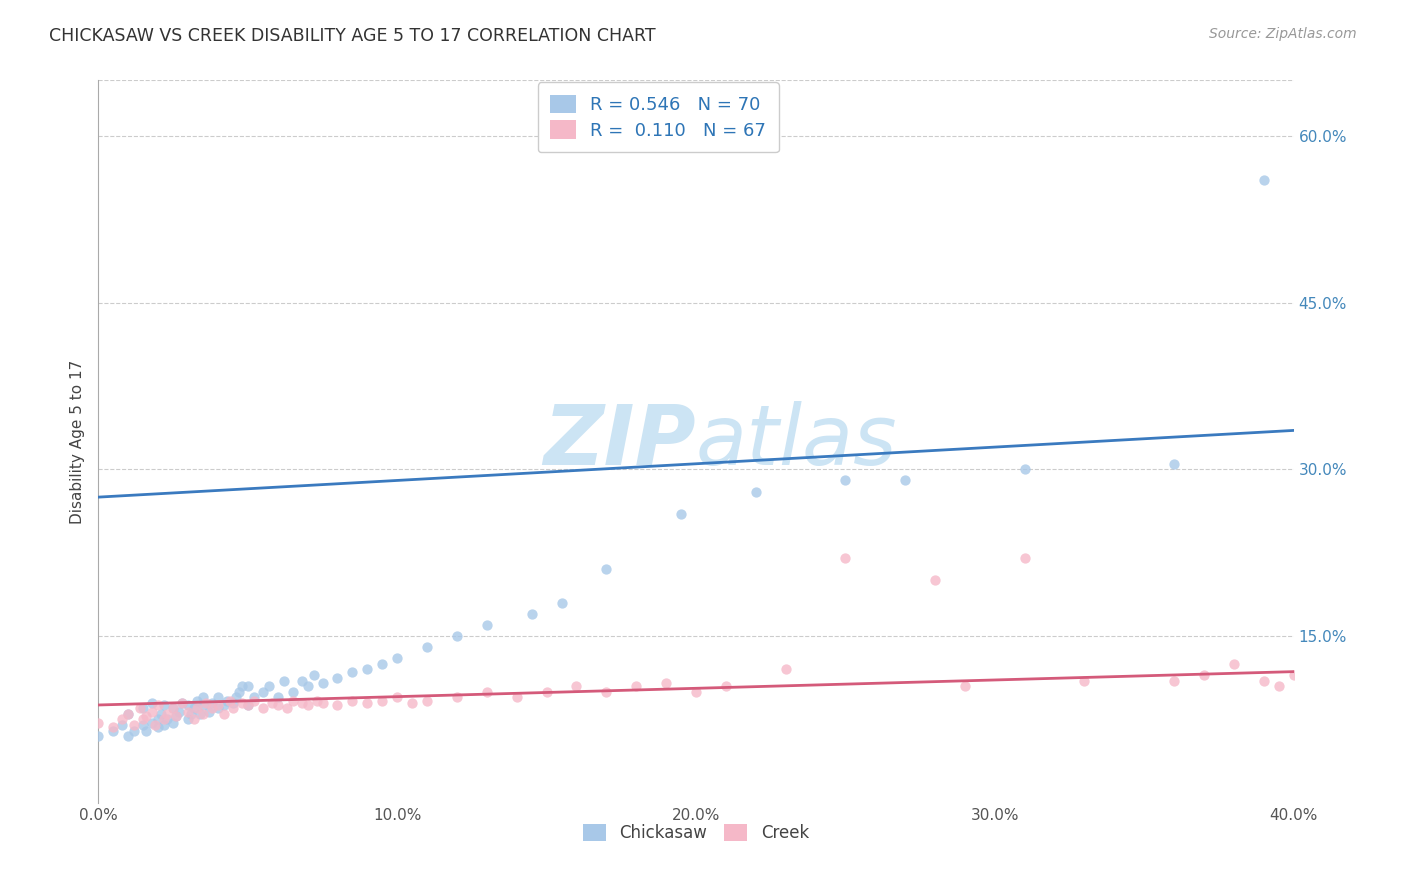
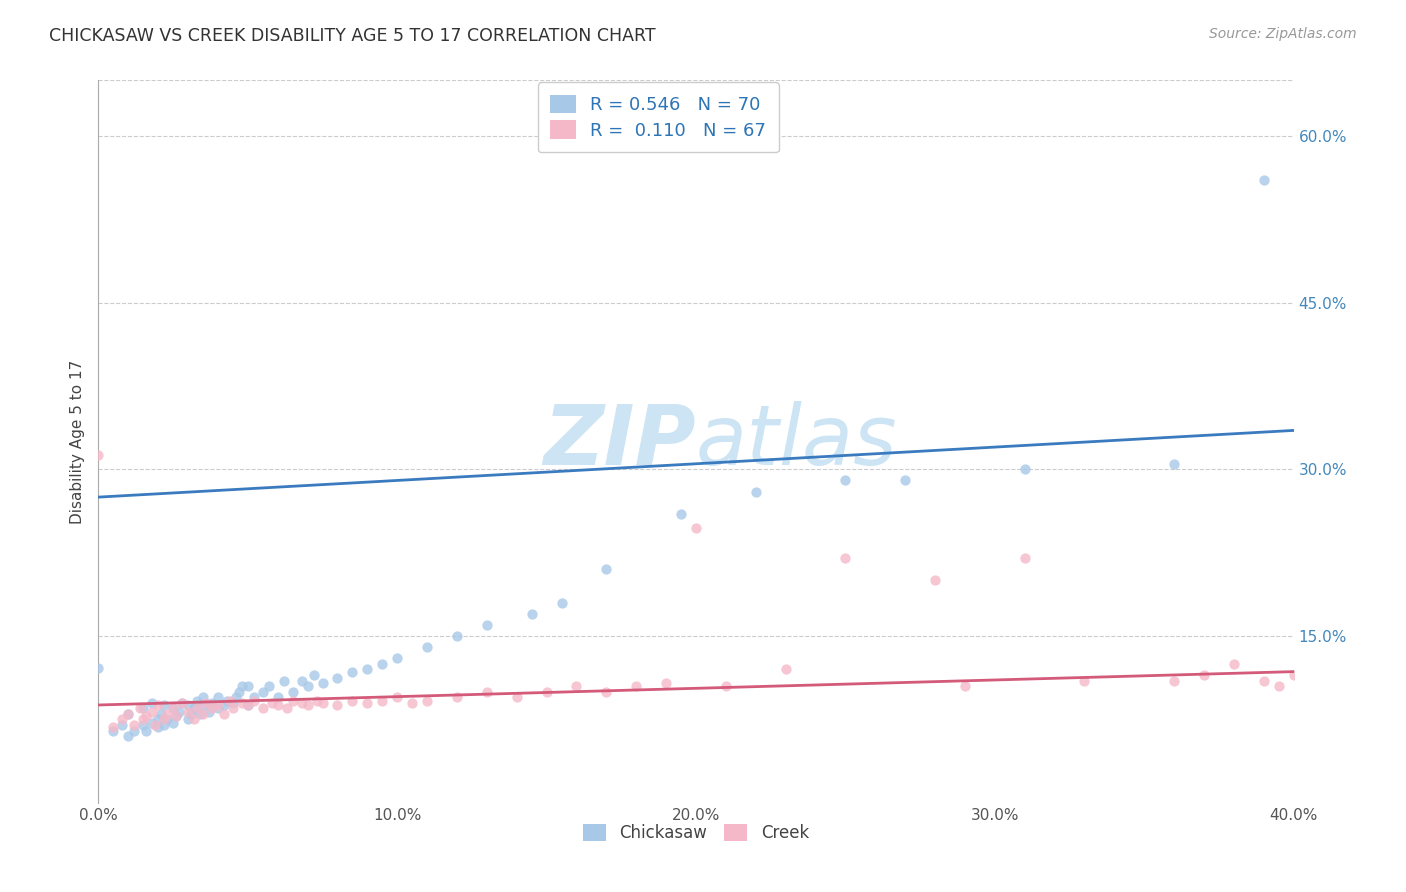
Chickasaw/0.0%: 6.0% -> 12.1%
Creek/0.0%: 7.2% -> 31.3%
Creek/20.0%: 10.0% -> 24.7%
